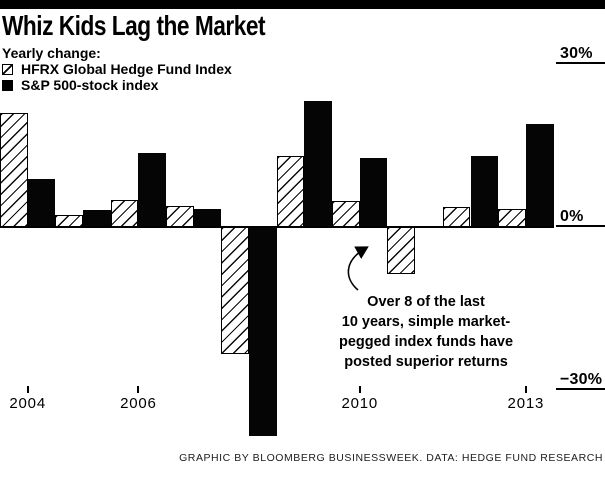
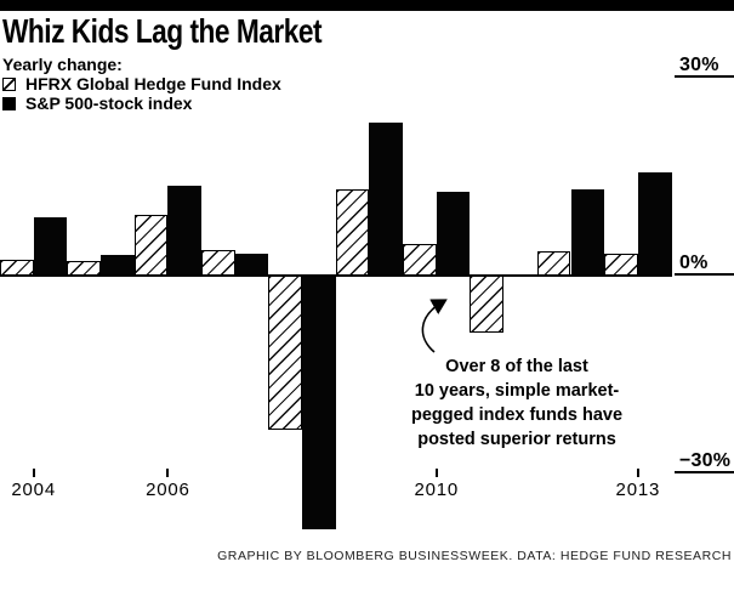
HFRX Global Hedge Fund Index/2004: 21% -> 2%
HFRX Global Hedge Fund Index/2006: 5% -> 9%
S&P 500-stock index/2013: 19% -> 16%
